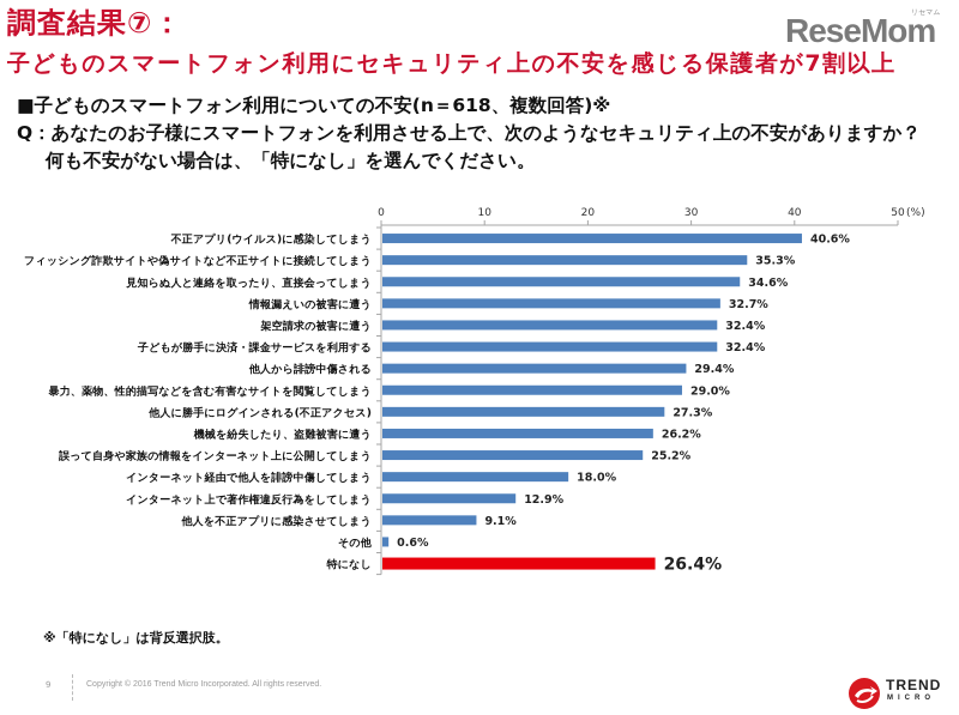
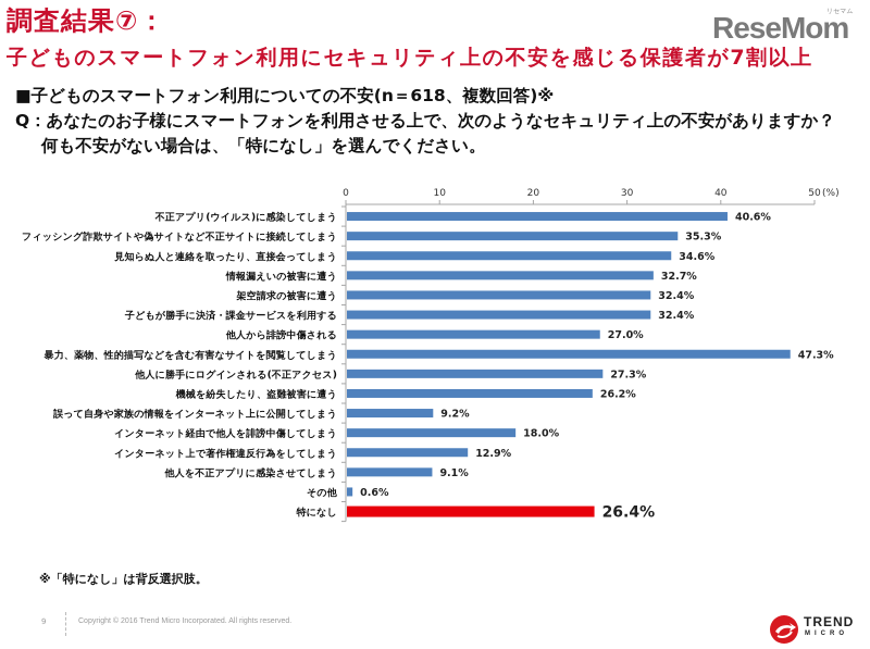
他人から誹謗中傷される: 29.4% -> 27.0%
暴力、薬物、性的描写などを含む有害なサイトを閲覧してしまう: 29.0% -> 47.3%
誤って自身や家族の情報をインターネット上に公開してしまう: 25.2% -> 9.2%
